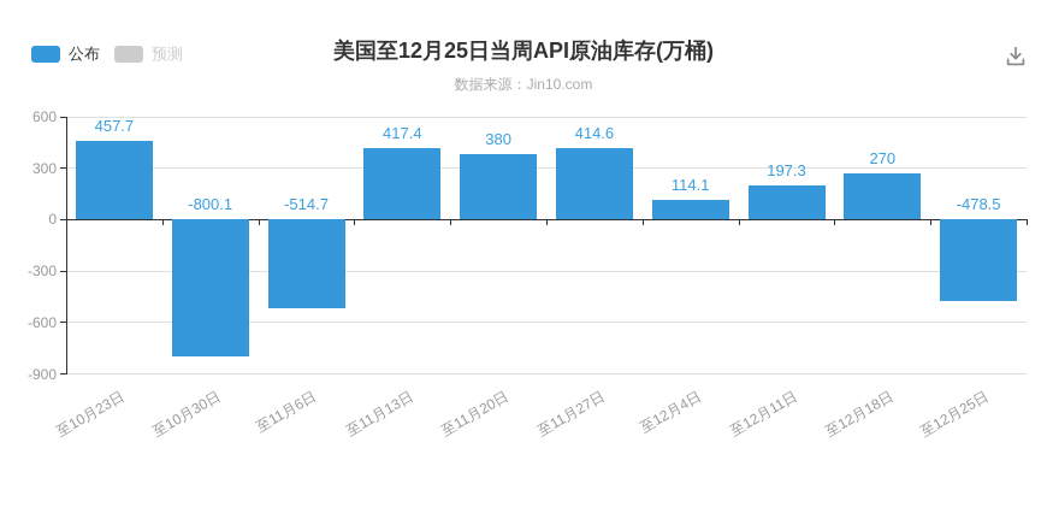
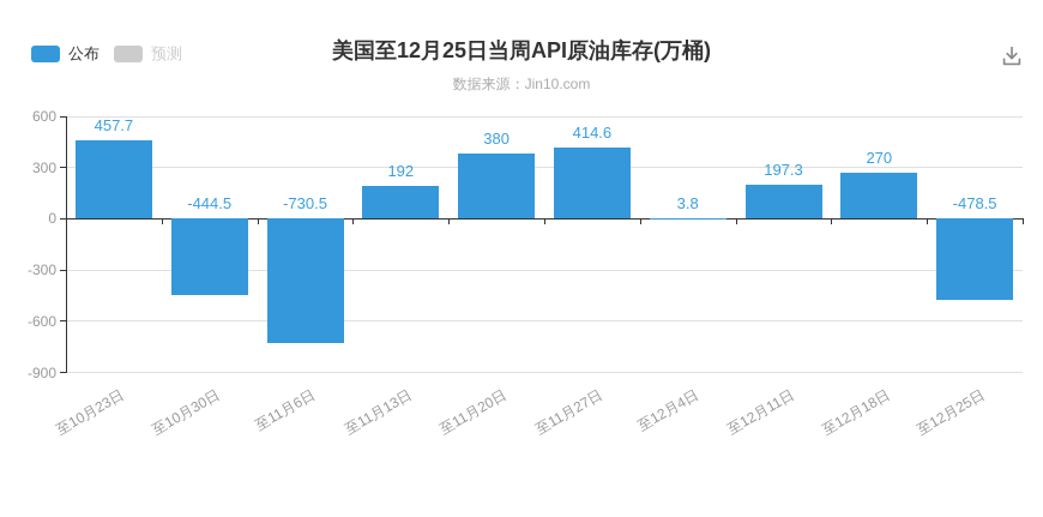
至10月30日: -800.1 -> -444.5
至11月6日: -514.7 -> -730.5
至11月13日: 417.4 -> 192
至12月4日: 114.1 -> 3.8
